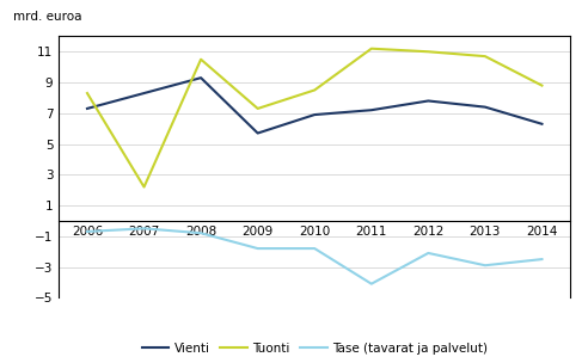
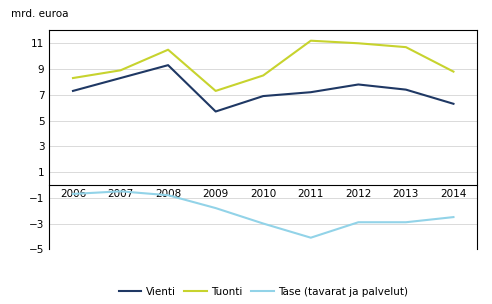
Tuonti/2007: 2.2 -> 8.9
Tase (tavarat ja palvelut)/2010: -1.8 -> -3.0
Tase (tavarat ja palvelut)/2012: -2.1 -> -2.9
